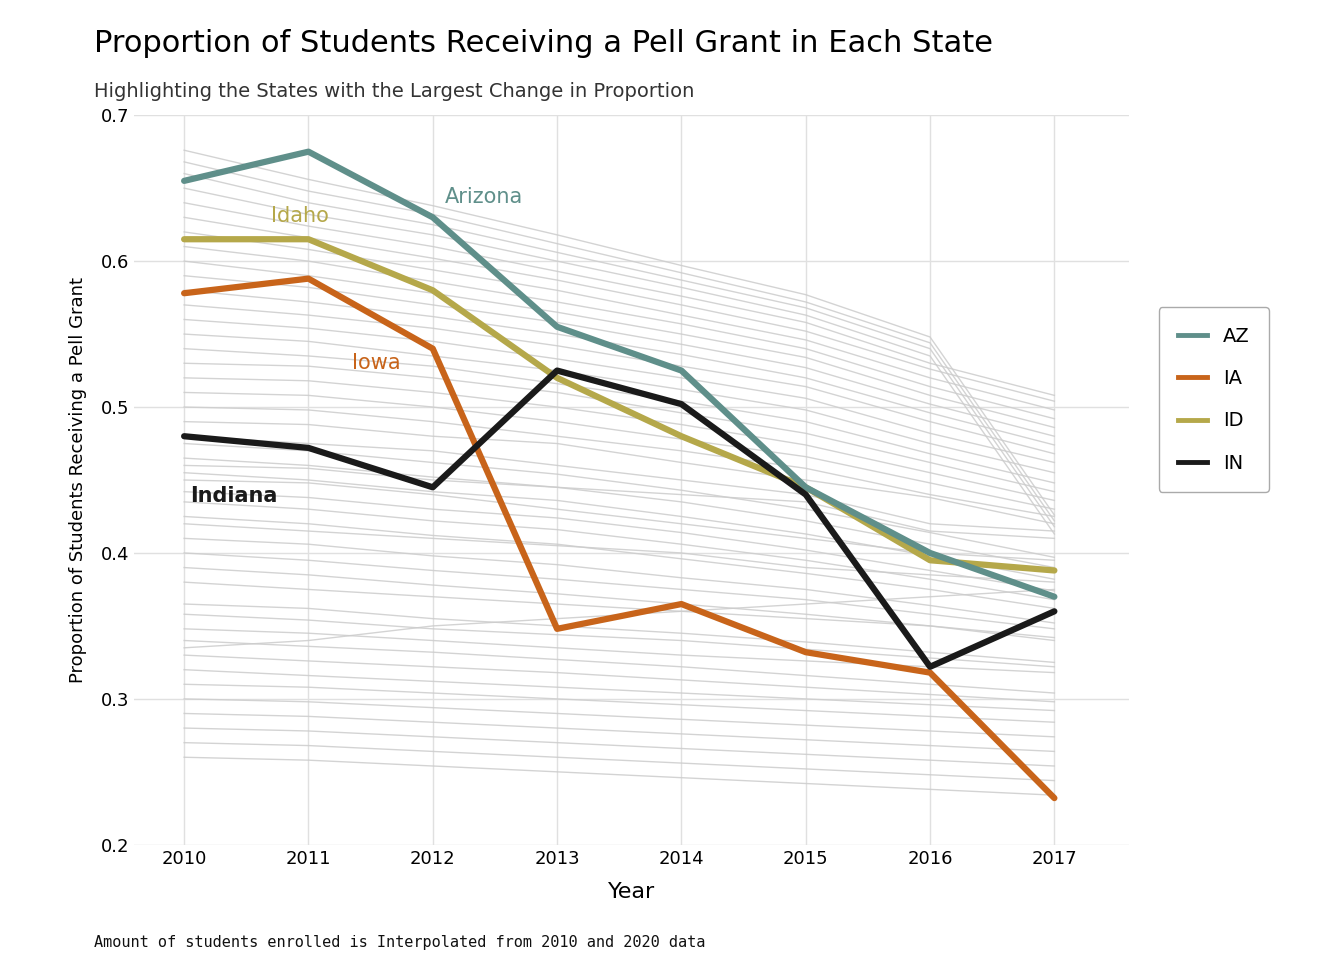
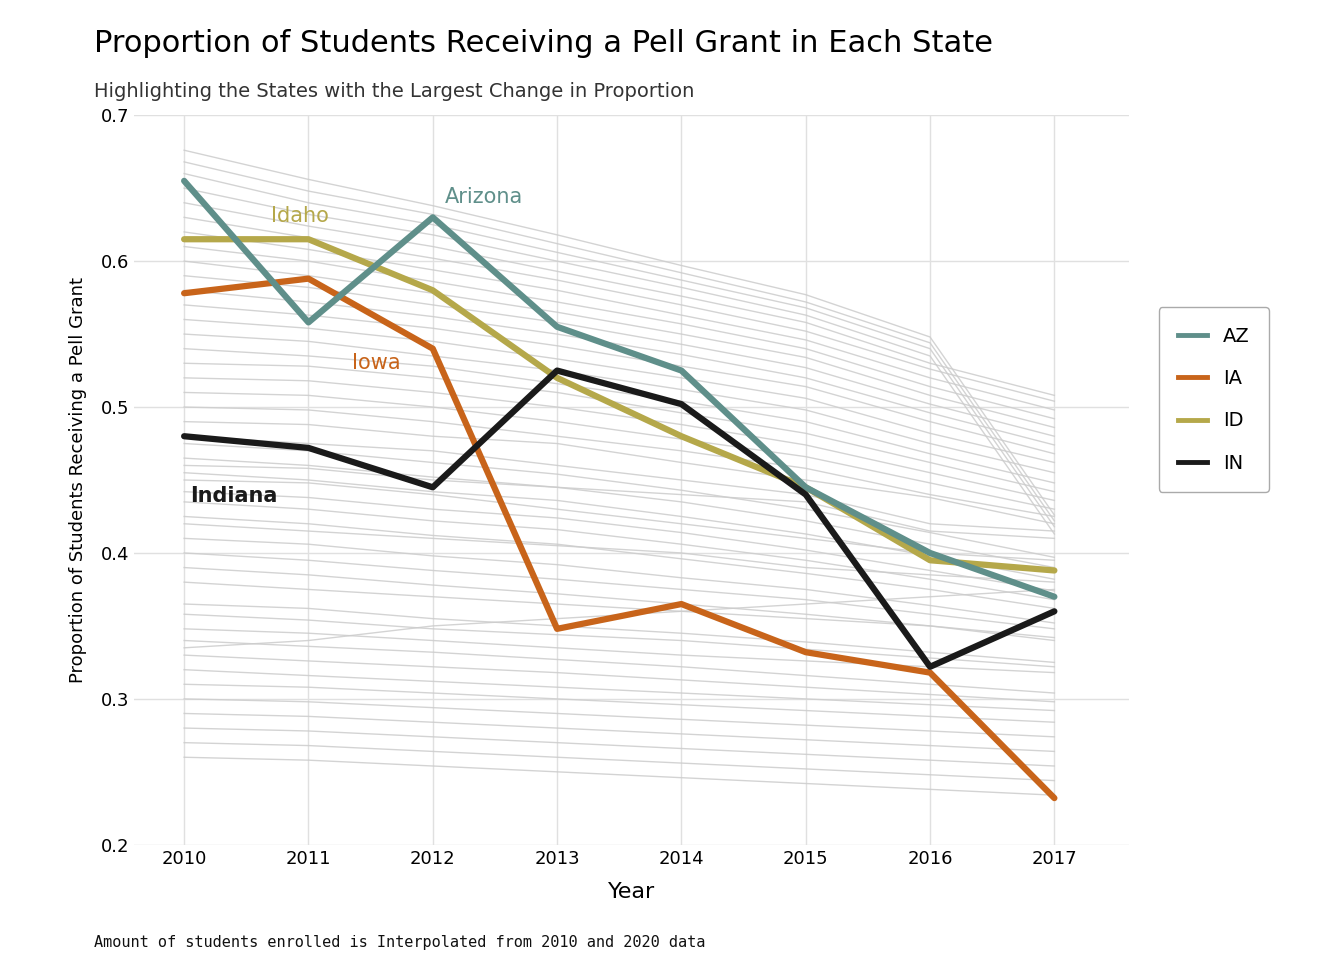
AZ/2011: 0.675 -> 0.558
